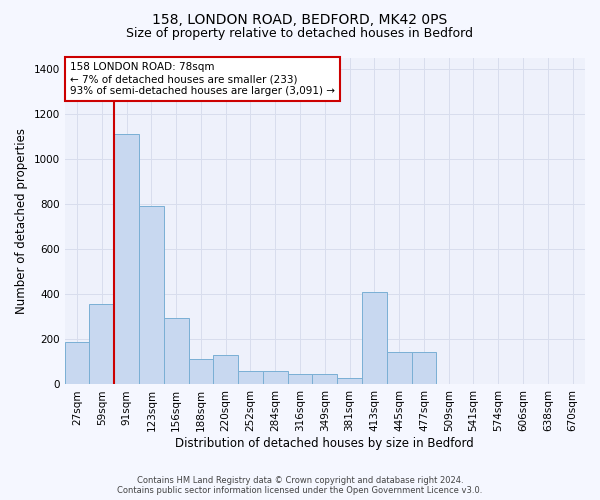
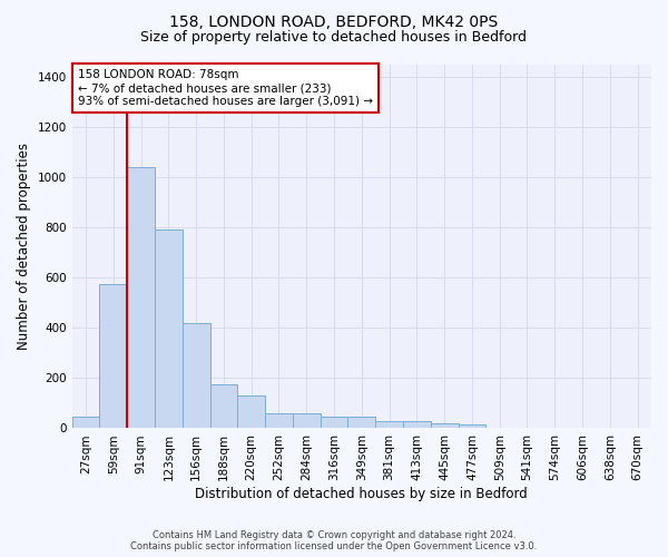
27sqm: 190 -> 45
59sqm: 355 -> 575
91sqm: 1110 -> 1040
156sqm: 295 -> 420
188sqm: 115 -> 175
413sqm: 410 -> 28
445sqm: 145 -> 20
477sqm: 145 -> 14
